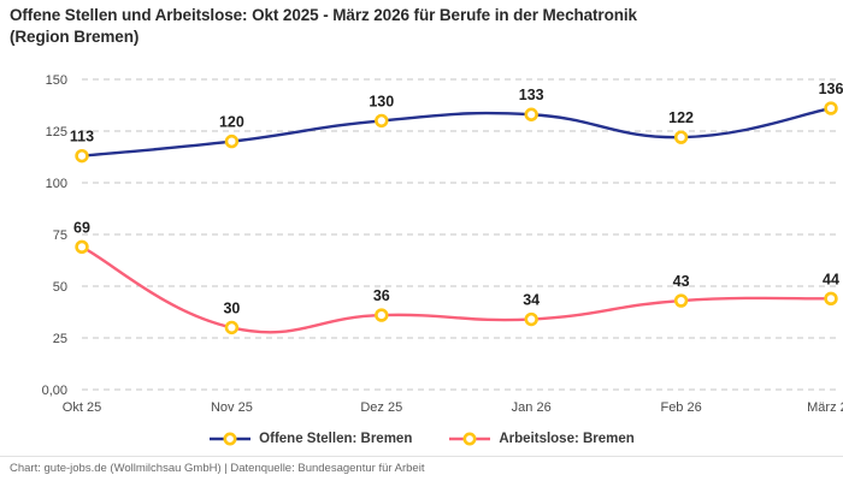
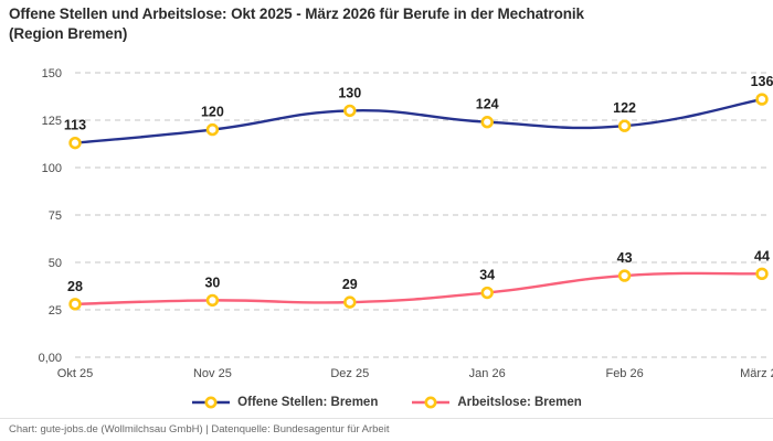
Arbeitslose: Bremen/Okt 25: 69 -> 28
Arbeitslose: Bremen/Dez 25: 36 -> 29
Offene Stellen: Bremen/Jan 26: 133 -> 124
